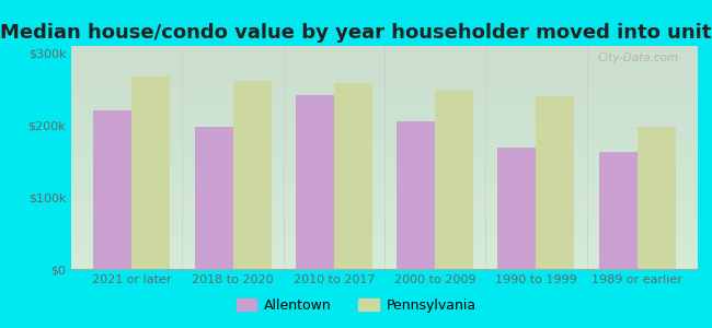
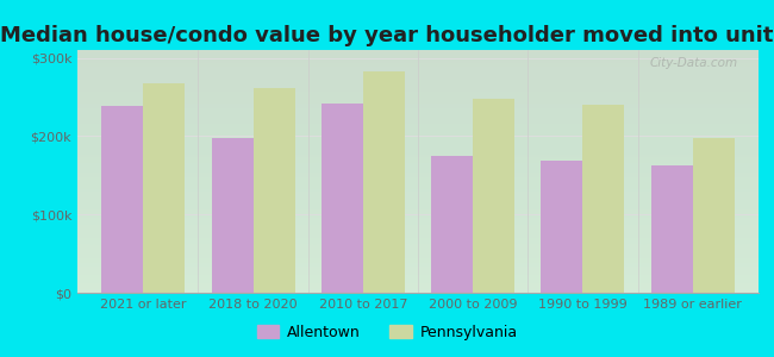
Allentown/2021 or later: $220k -> $238k
Pennsylvania/2010 to 2017: $258k -> $282k
Allentown/2000 to 2009: $205k -> $174k
